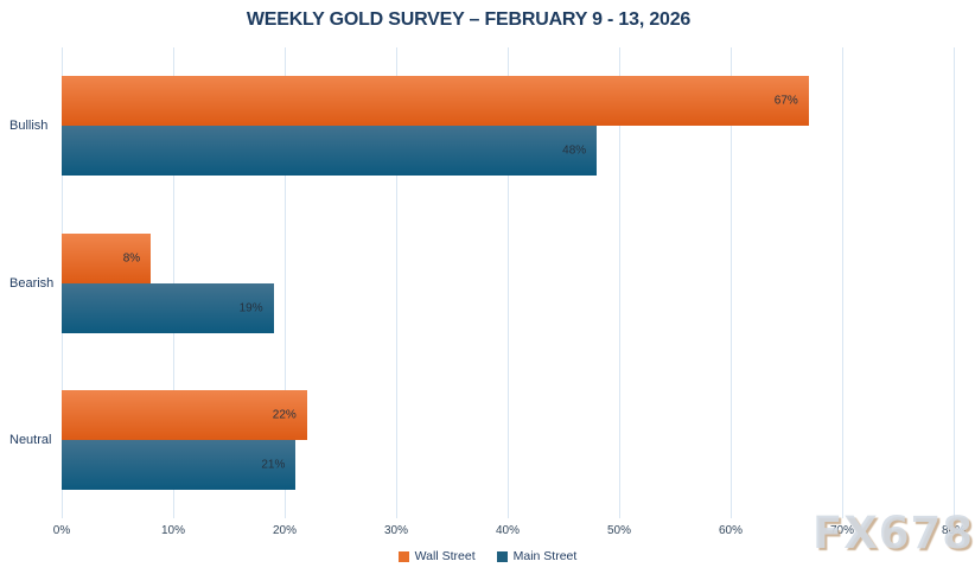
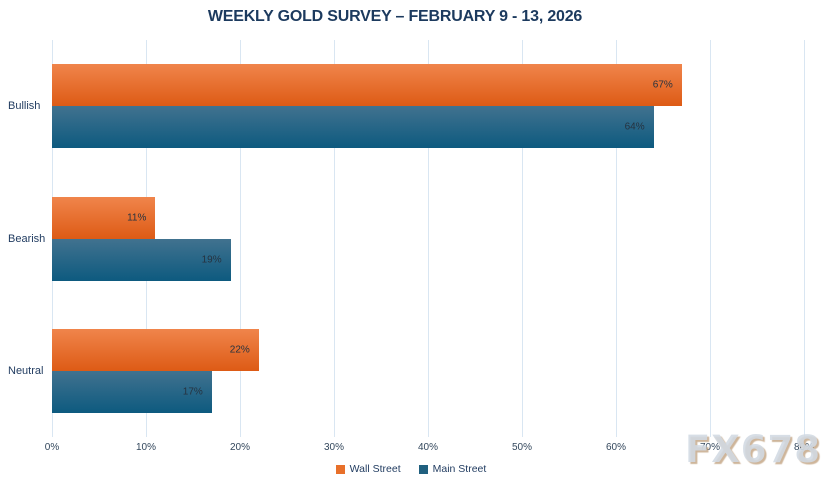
Main Street/Bullish: 48% -> 64%
Wall Street/Bearish: 8% -> 11%
Main Street/Neutral: 21% -> 17%
